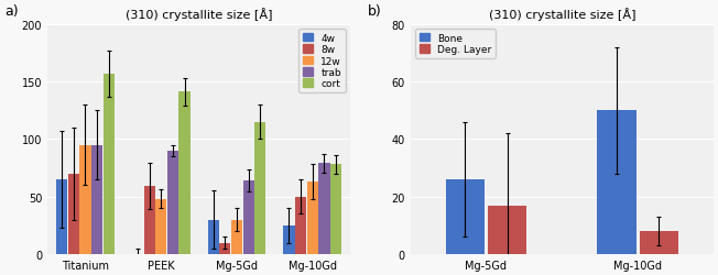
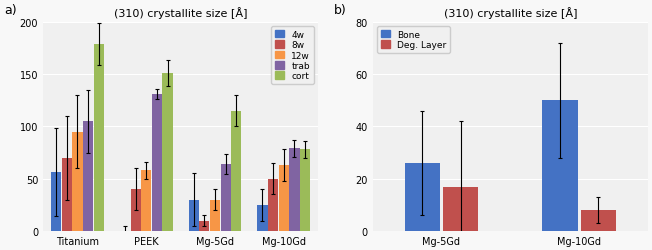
4w/Titanium: 65 -> 56
trab/Titanium: 95 -> 105
cort/Titanium: 157 -> 179
8w/PEEK: 59 -> 40
12w/PEEK: 48 -> 58
trab/PEEK: 90 -> 131
cort/PEEK: 141 -> 151
